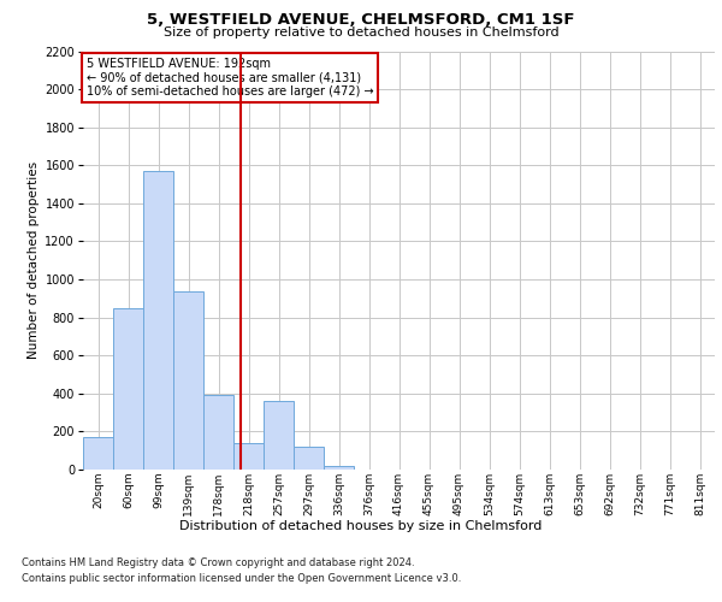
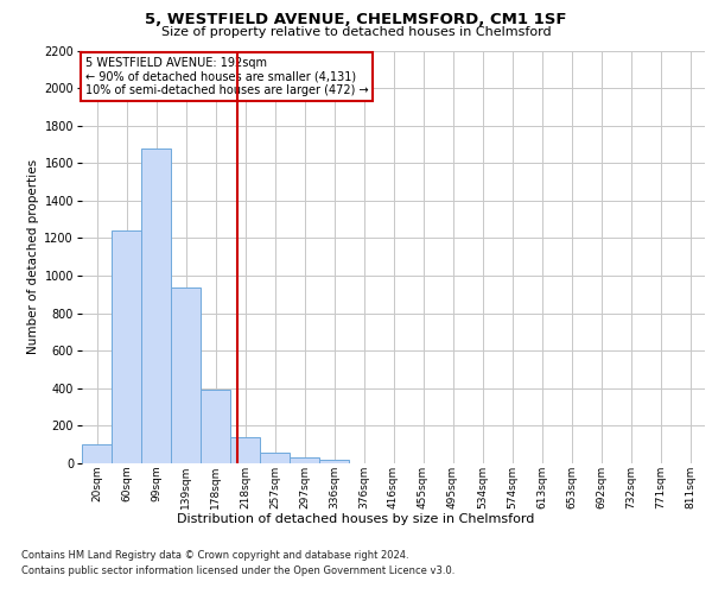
20sqm: 170 -> 100
60sqm: 850 -> 1240
99sqm: 1570 -> 1680
257sqm: 360 -> 60
297sqm: 120 -> 30
